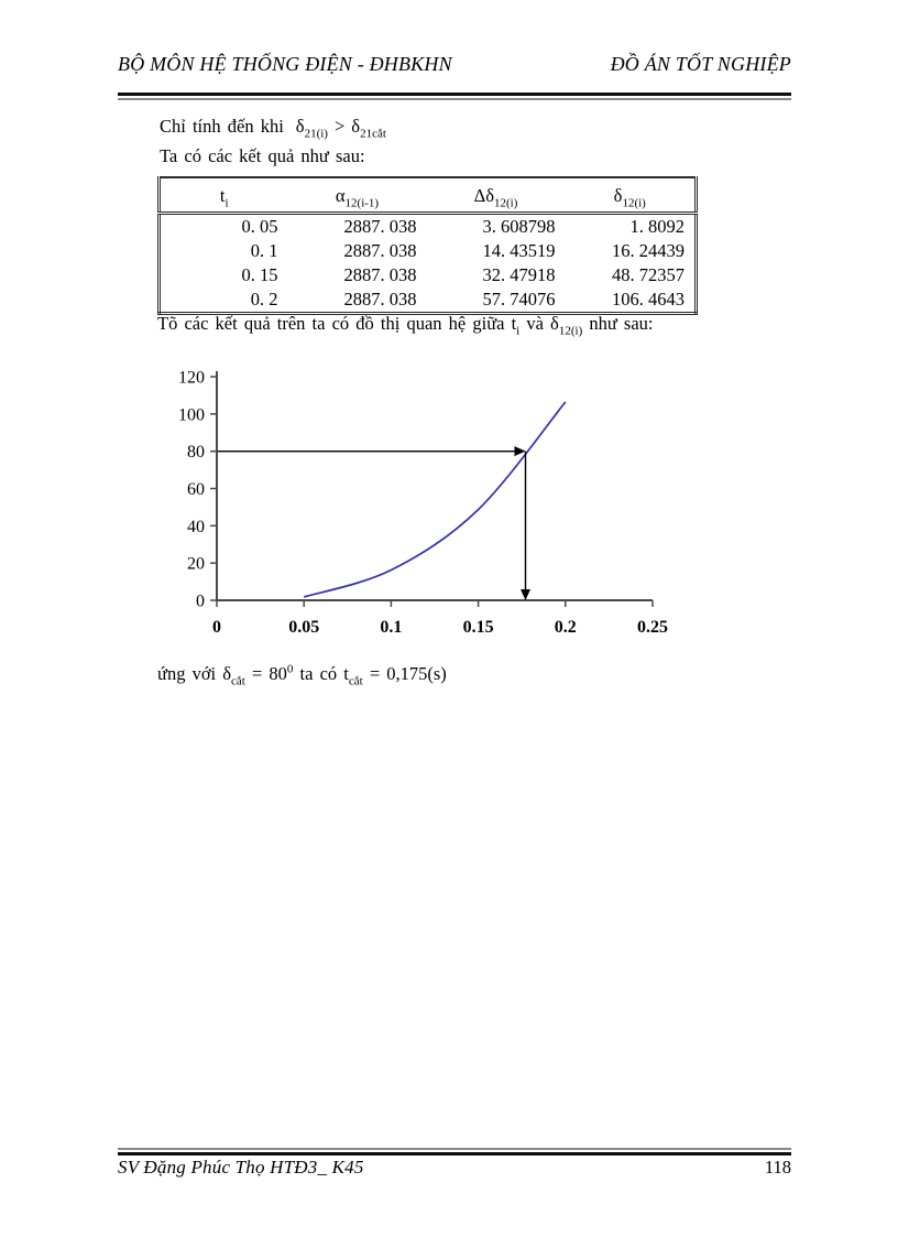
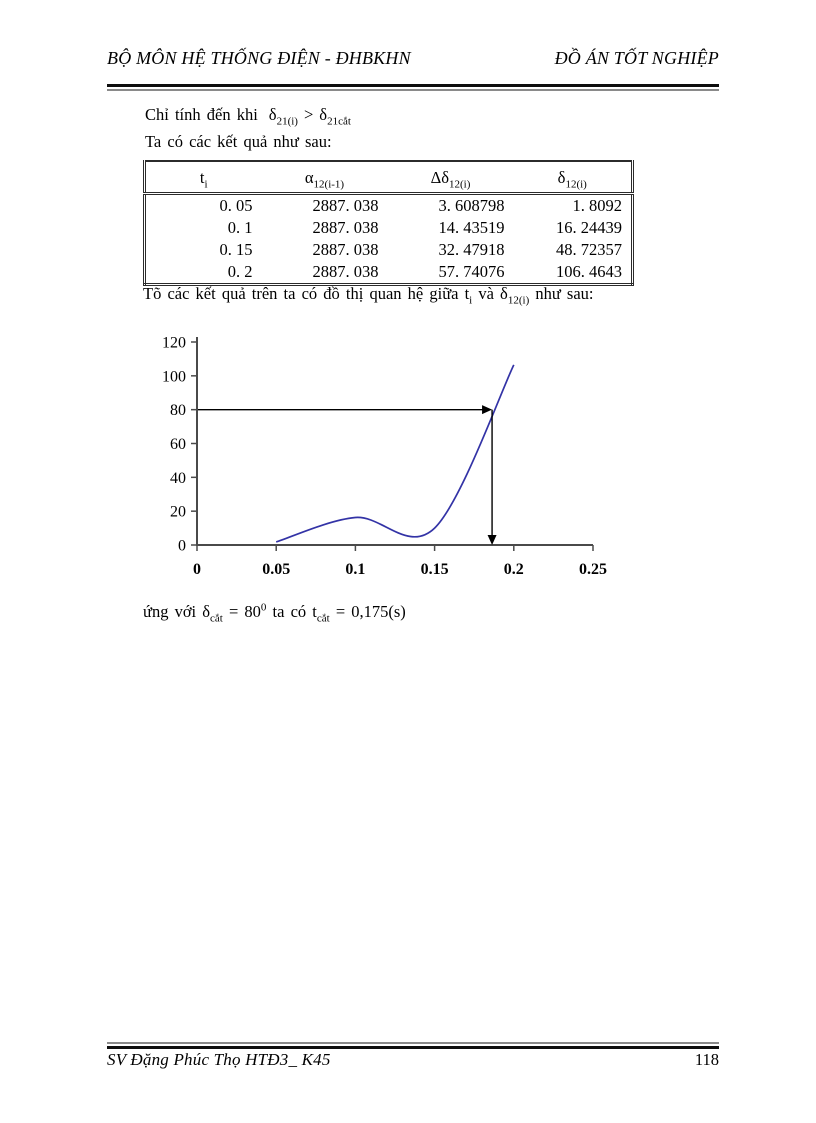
0.15: 49 -> 10
